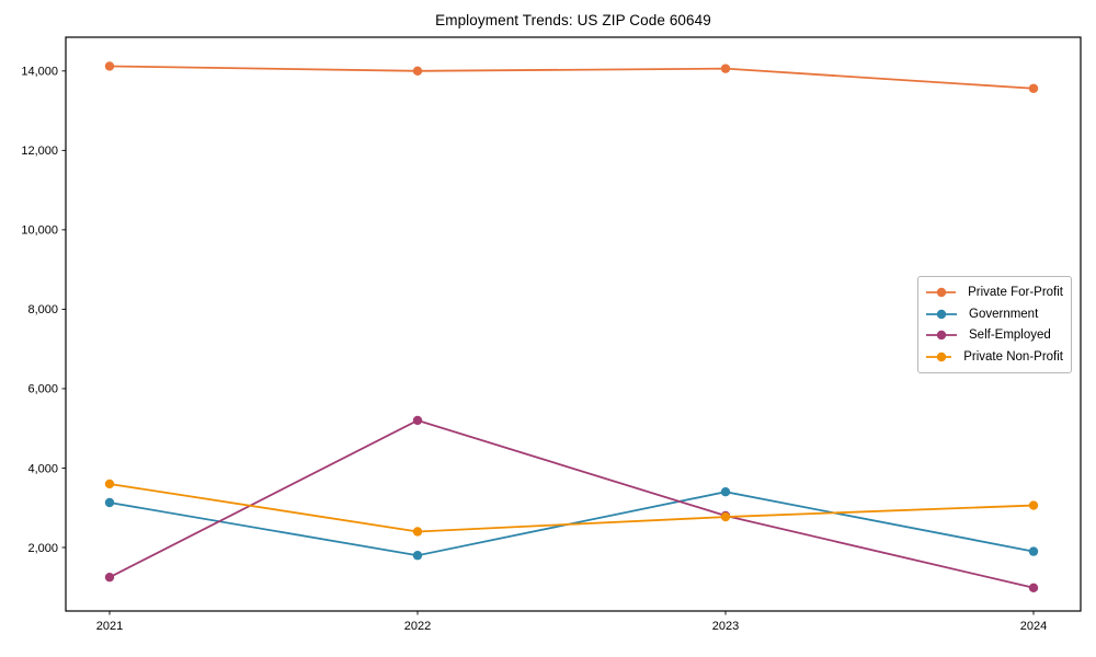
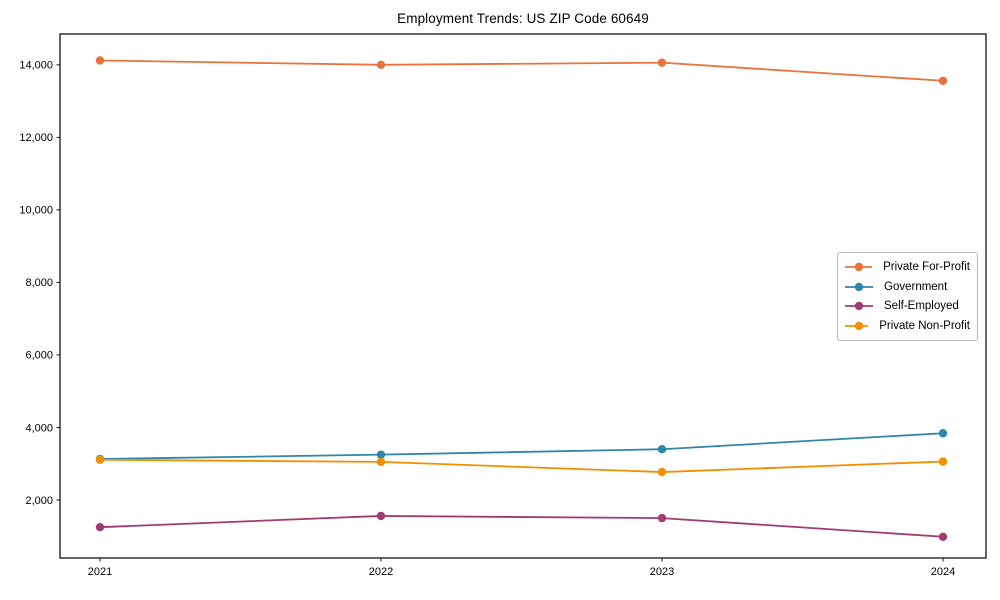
Private Non-Profit/2021: 3600 -> 3100
Government/2022: 1800 -> 3200
Self-Employed/2022: 5200 -> 1600
Private Non-Profit/2022: 2400 -> 3000
Self-Employed/2023: 2800 -> 1500
Government/2024: 1900 -> 3800
